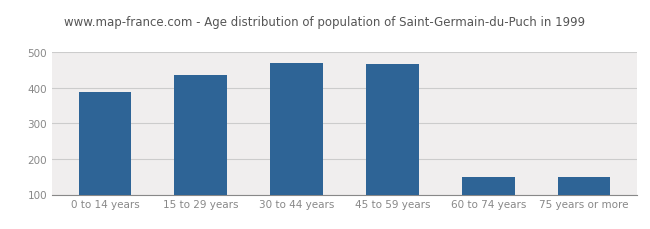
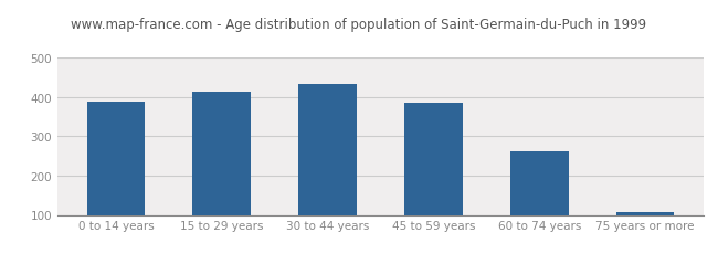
15 to 29 years: 435 -> 414
30 to 44 years: 470 -> 432
45 to 59 years: 465 -> 384
60 to 74 years: 150 -> 262
75 years or more: 150 -> 108
